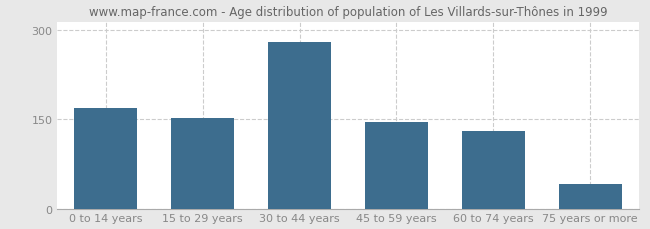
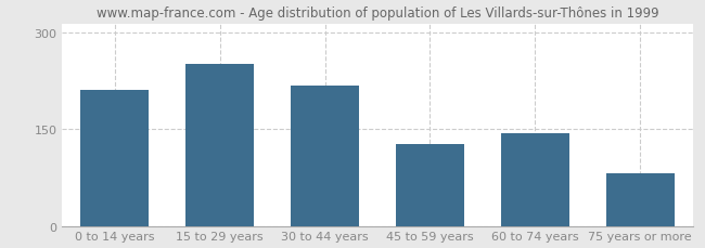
0 to 14 years: 170 -> 212
15 to 29 years: 152 -> 252
30 to 44 years: 280 -> 218
45 to 59 years: 145 -> 128
60 to 74 years: 130 -> 144
75 years or more: 42 -> 82
